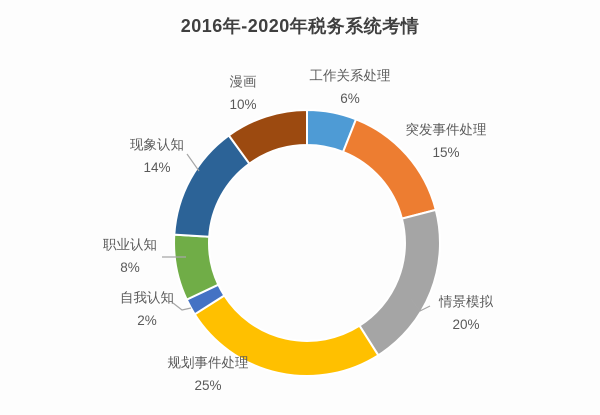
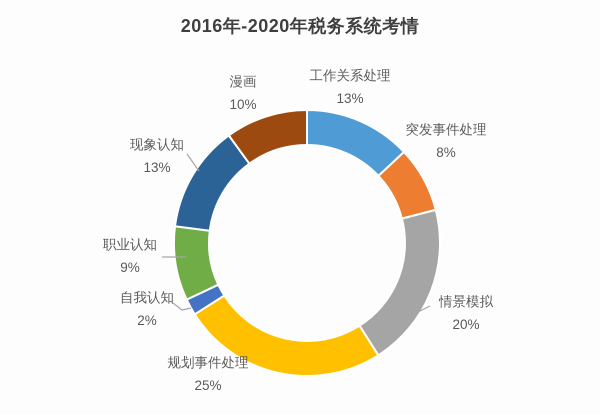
工作关系处理: 6% -> 13%
突发事件处理: 15% -> 8%
职业认知: 8% -> 9%
现象认知: 14% -> 13%
